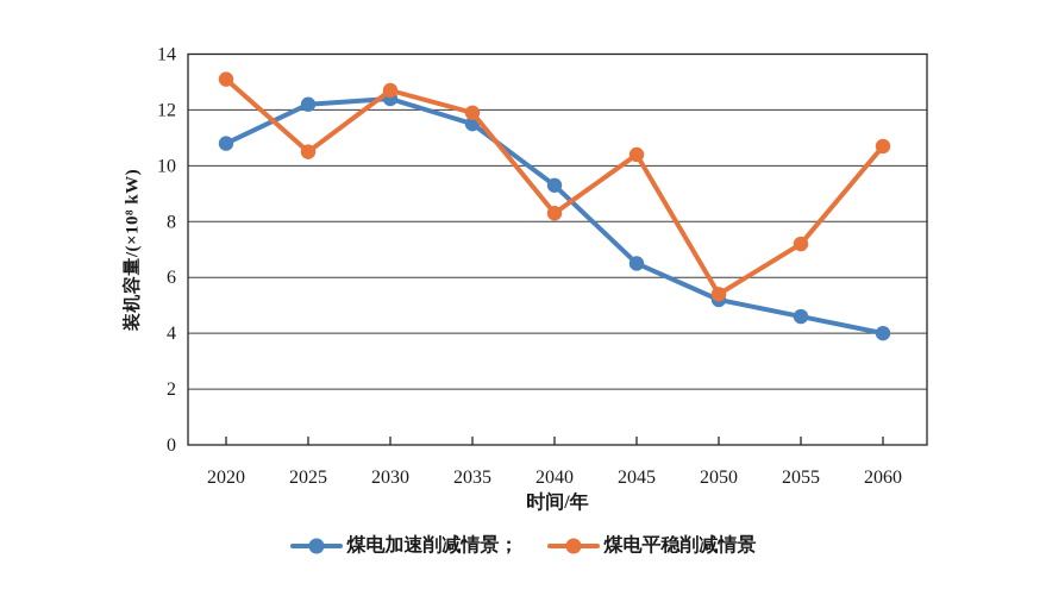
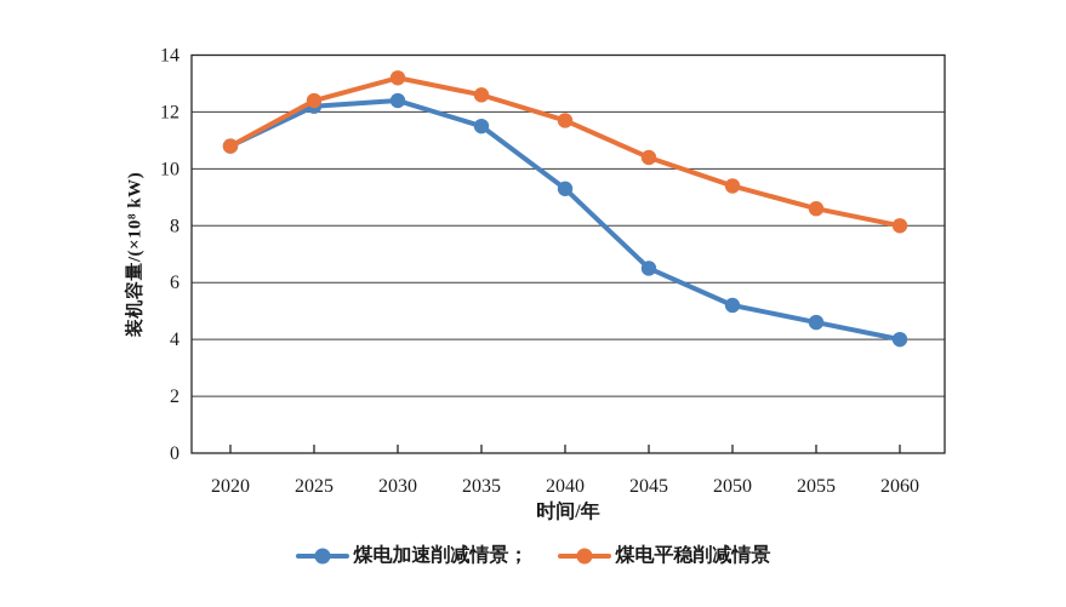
煤电平稳削减情景/2020: 13.1 -> 10.8
煤电平稳削减情景/2025: 10.5 -> 12.4
煤电平稳削减情景/2030: 12.7 -> 13.2
煤电平稳削减情景/2035: 11.9 -> 12.6
煤电平稳削减情景/2040: 8.3 -> 11.7
煤电平稳削减情景/2050: 5.4 -> 9.4
煤电平稳削减情景/2055: 7.2 -> 8.6
煤电平稳削减情景/2060: 10.7 -> 8.0
